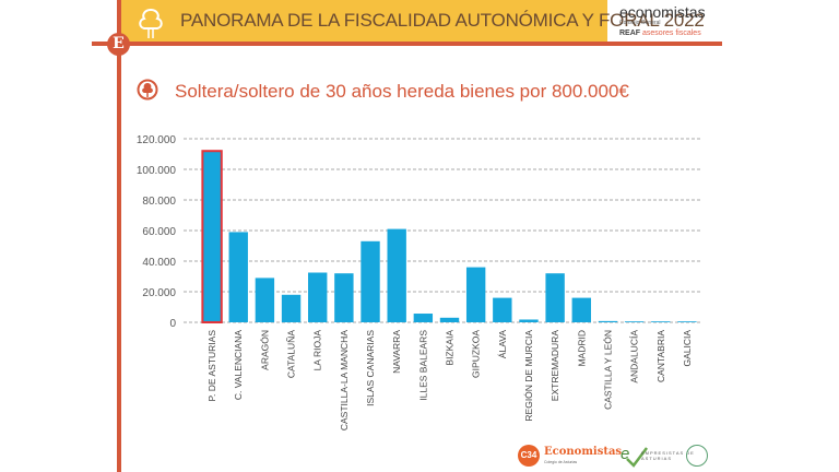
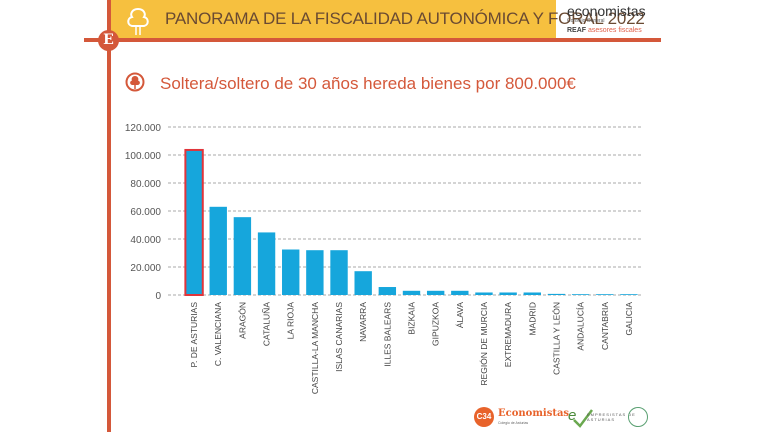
P. DE ASTURIAS: 112000 -> 104000
C. VALENCIANA: 59000 -> 63000
ARAGÓN: 29000 -> 56000
CATALUÑA: 18000 -> 45000
ISLAS CANARIAS: 53000 -> 32000
NAVARRA: 61000 -> 17000
GIPUZKOA: 36000 -> 3000
ÁLAVA: 16000 -> 3000
EXTREMADURA: 32000 -> 2000
MADRID: 16000 -> 2000
